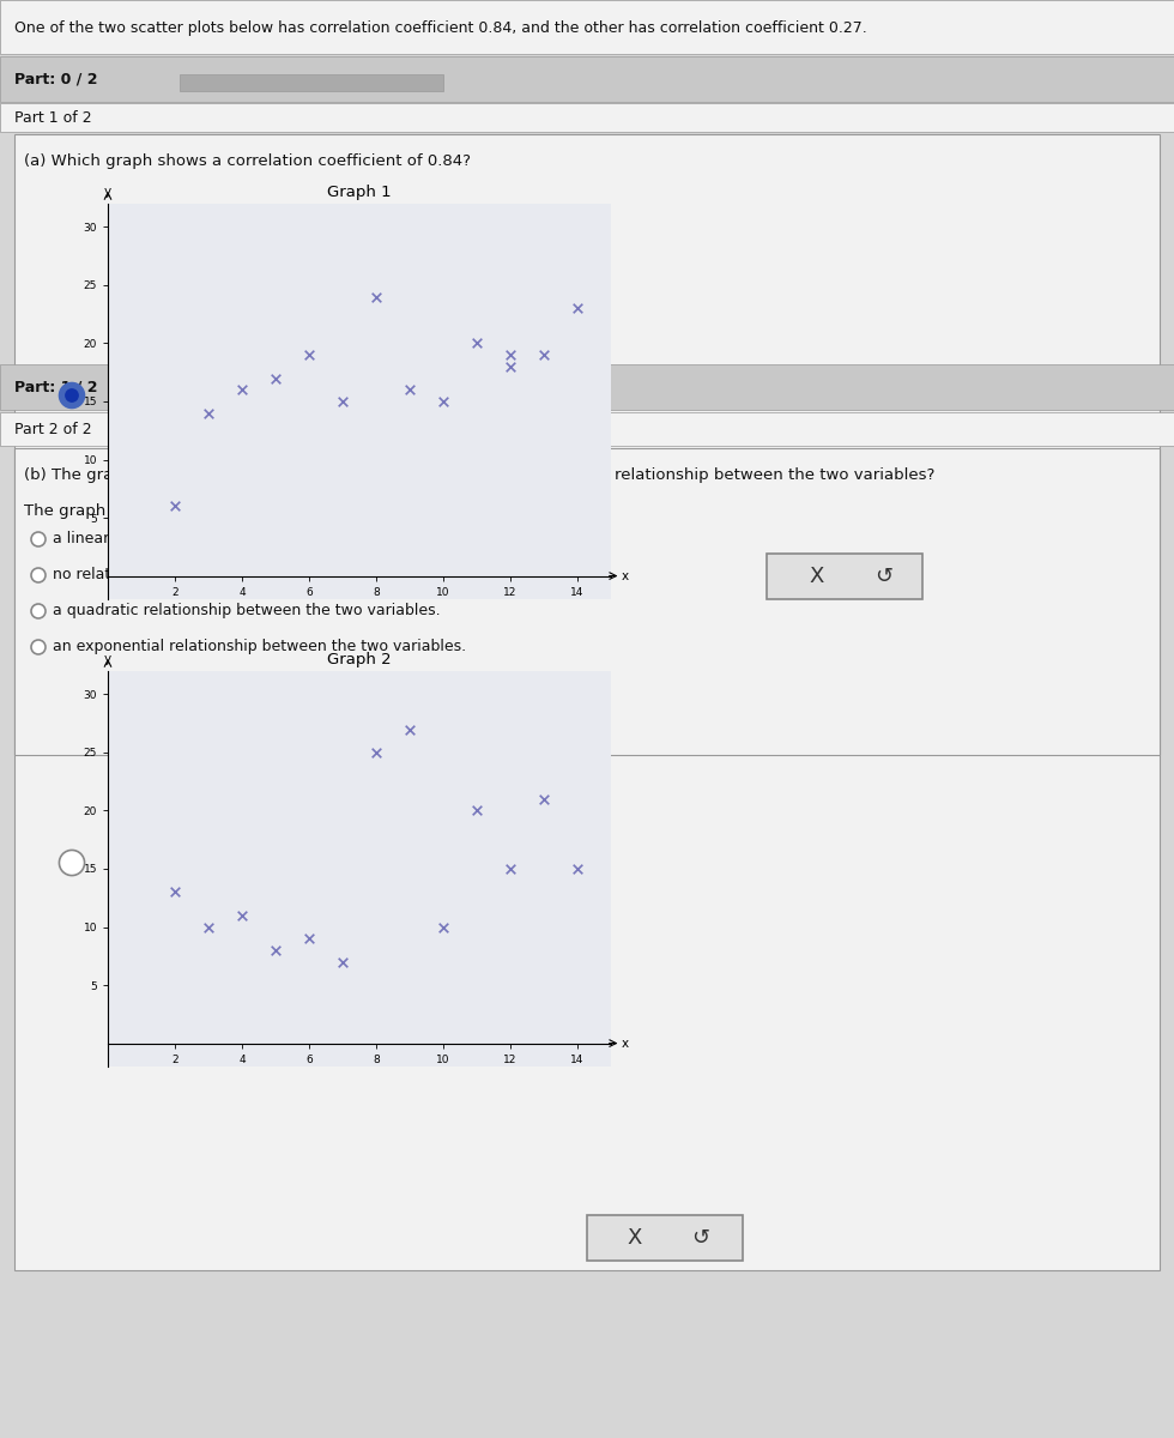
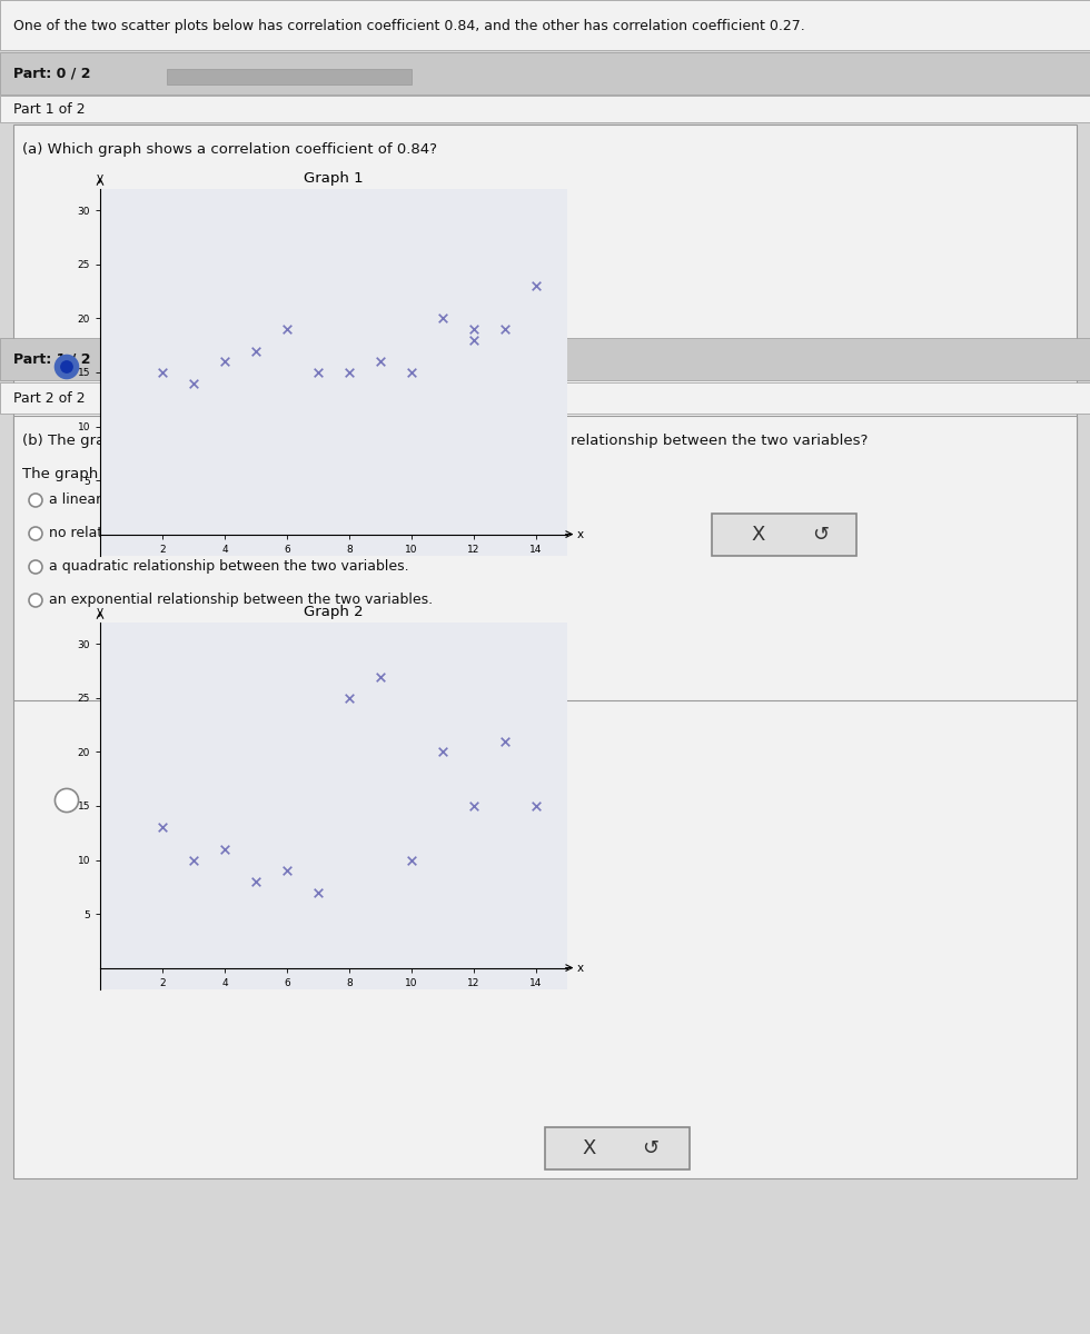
Graph 1/2: 6 -> 15
Graph 1/8: 24 -> 15
